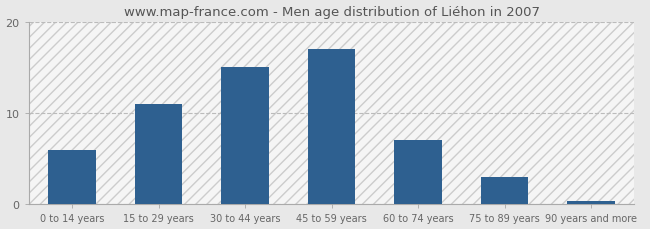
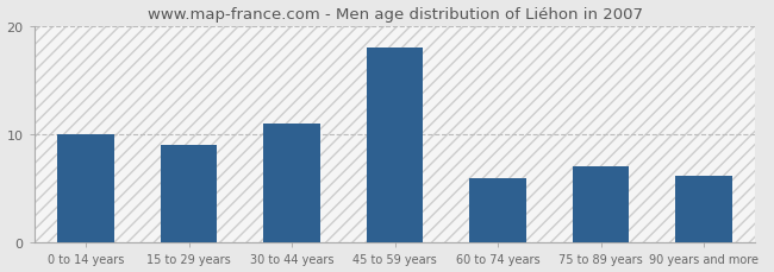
0 to 14 years: 6.0 -> 10.0
15 to 29 years: 11.0 -> 9.0
30 to 44 years: 15.0 -> 11.0
45 to 59 years: 17.0 -> 18.0
60 to 74 years: 7.0 -> 6.0
75 to 89 years: 3.0 -> 7.0
90 years and more: 0.4 -> 6.2
